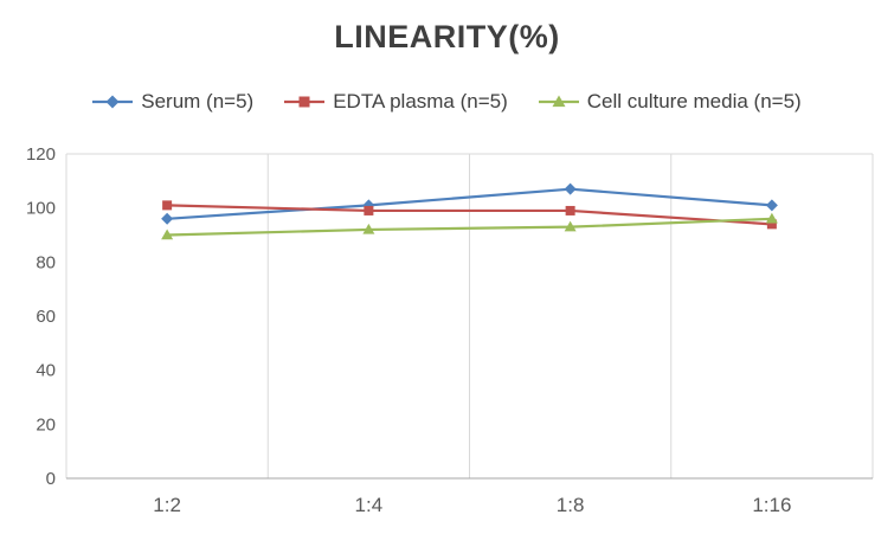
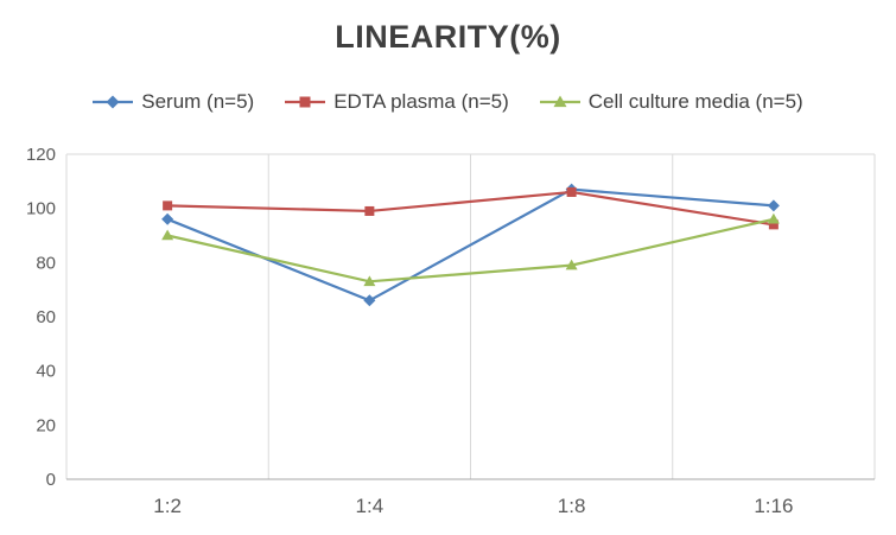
Serum (n=5)/1:4: 101 -> 66
Cell culture media (n=5)/1:4: 92 -> 73
EDTA plasma (n=5)/1:8: 99 -> 106
Cell culture media (n=5)/1:8: 93 -> 79
